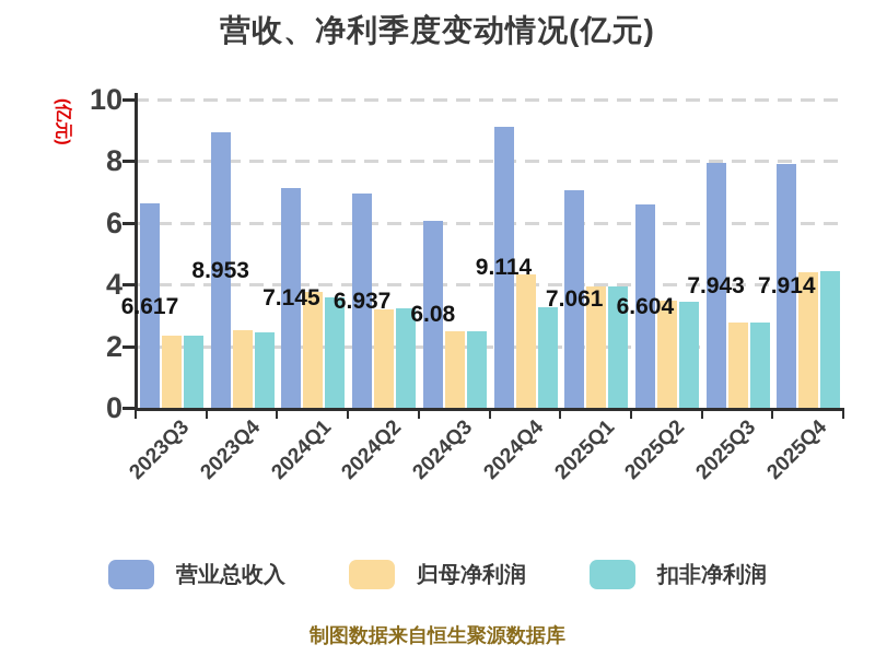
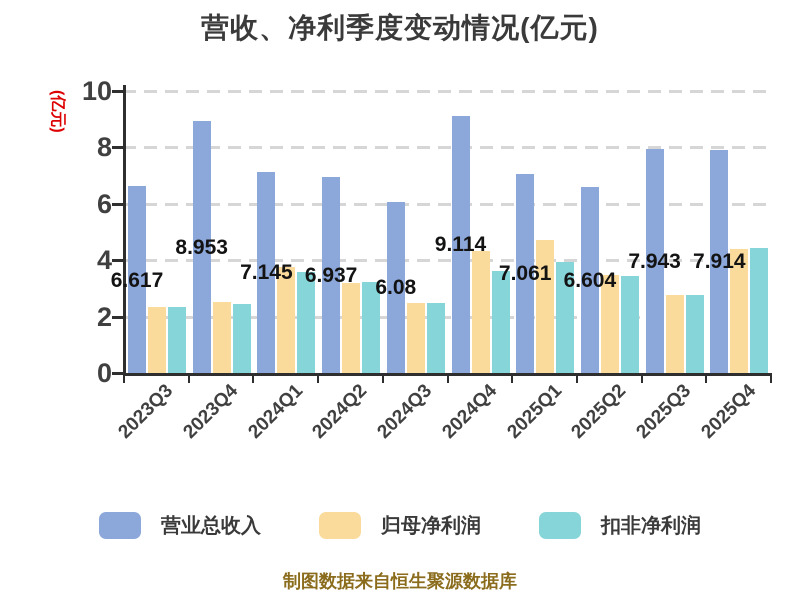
扣非净利润/2024Q4: 3.3 -> 3.6
归母净利润/2025Q1: 3.9 -> 4.7
